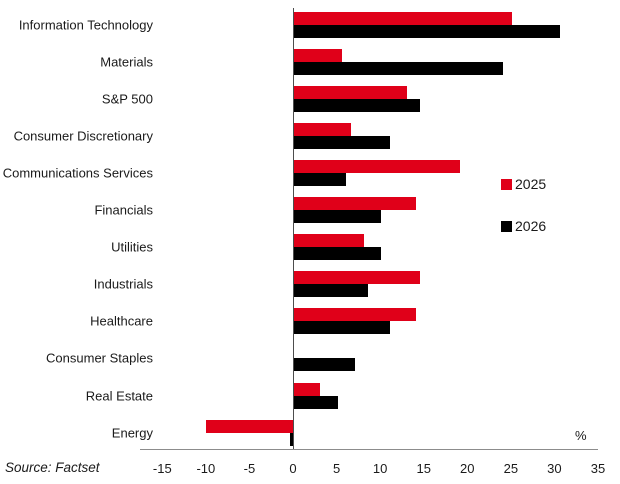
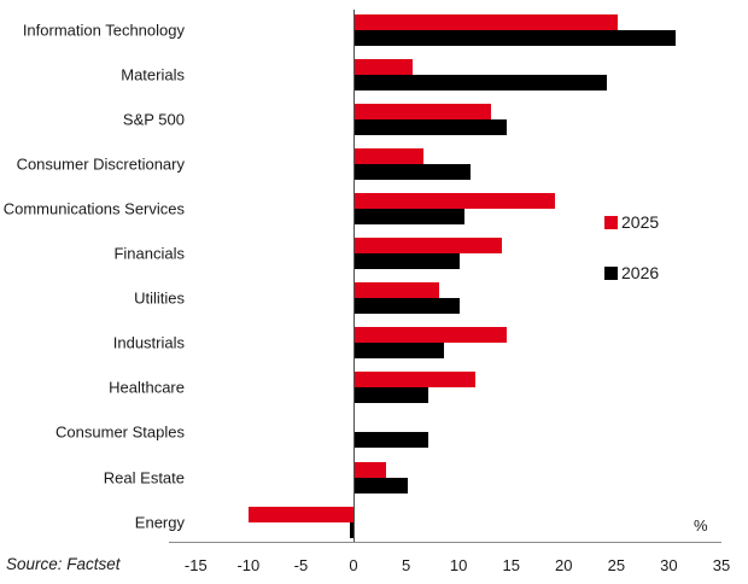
2026/Communications Services: 6 -> 10
2025/Healthcare: 14 -> 12
2026/Healthcare: 11 -> 7
